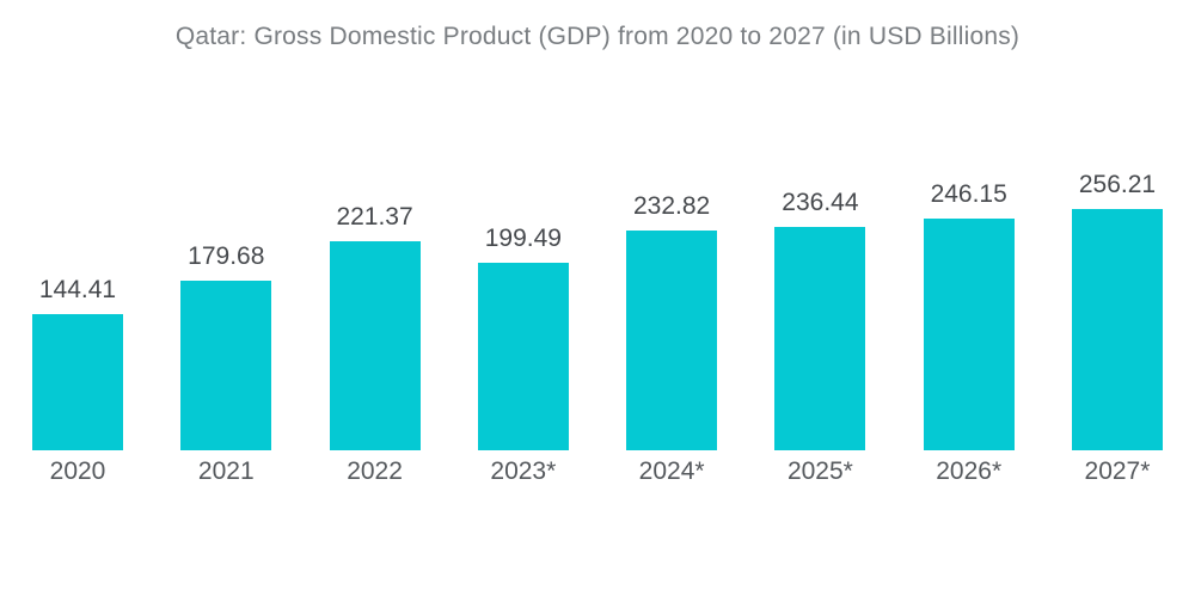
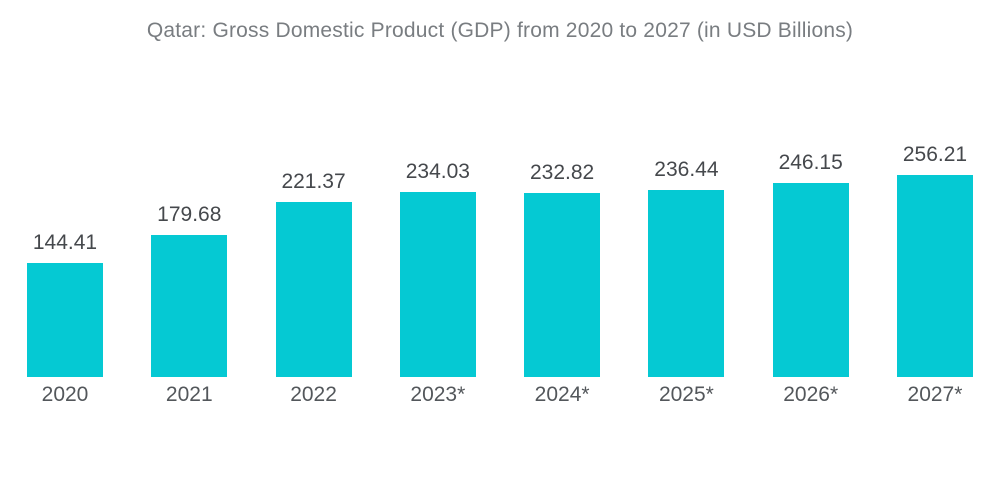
2023*: 199.49 -> 234.03
